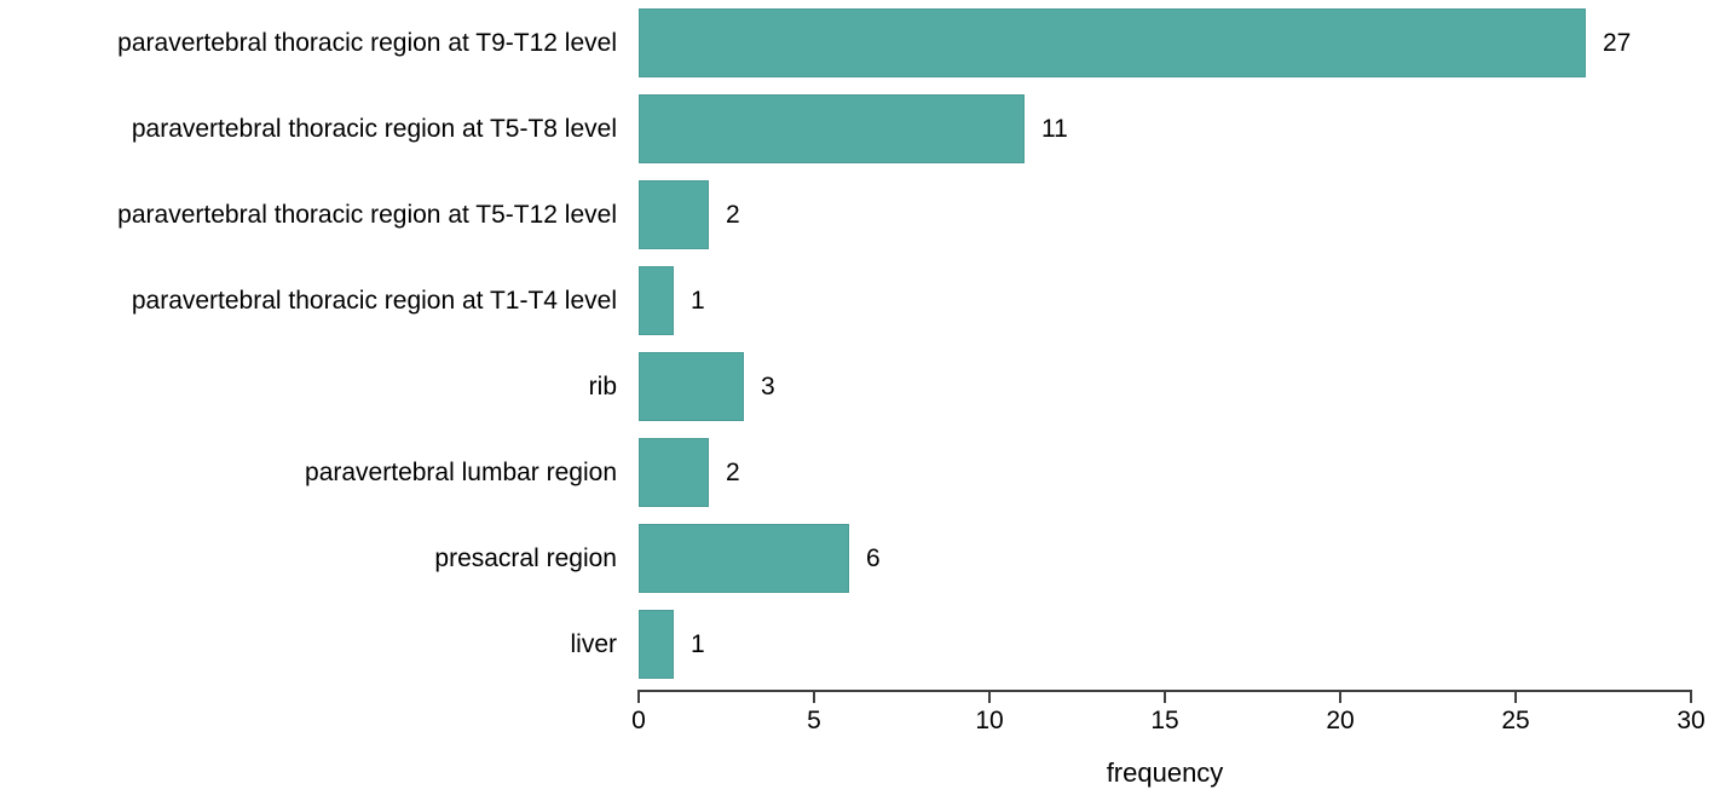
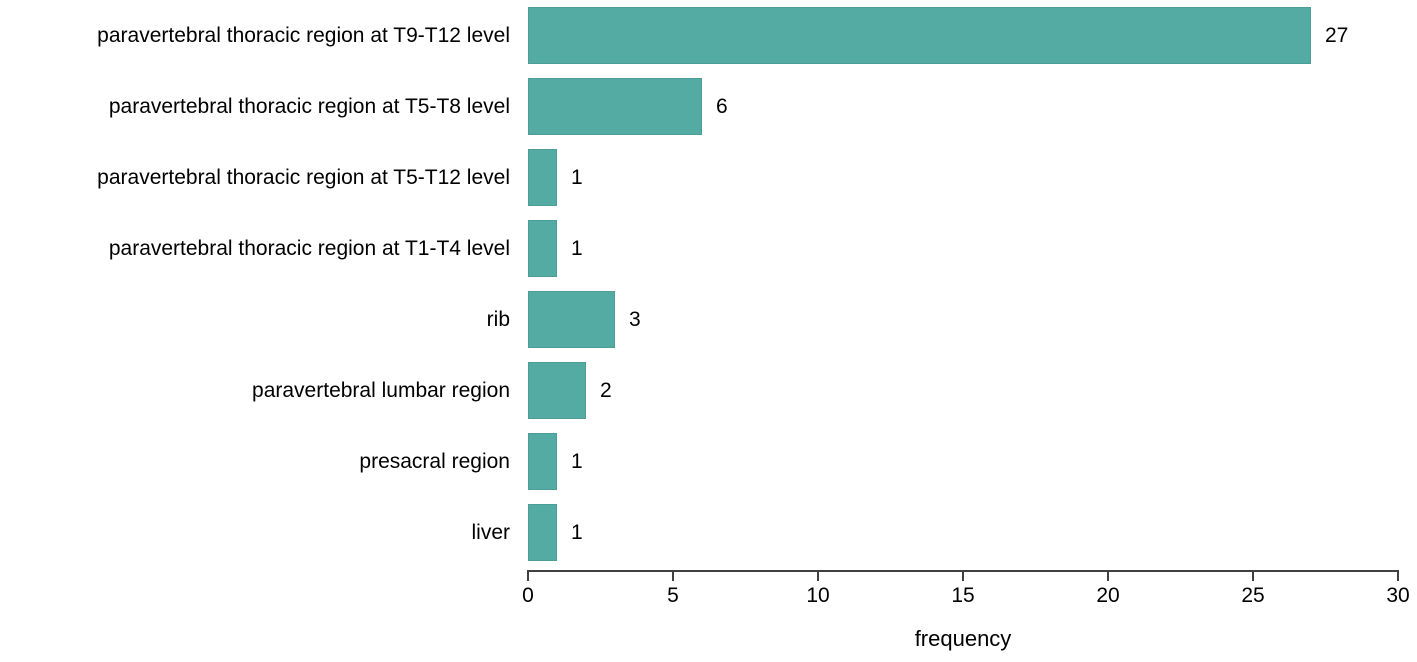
paravertebral thoracic region at T5-T8 level: 11 -> 6
paravertebral thoracic region at T5-T12 level: 2 -> 1
presacral region: 6 -> 1
